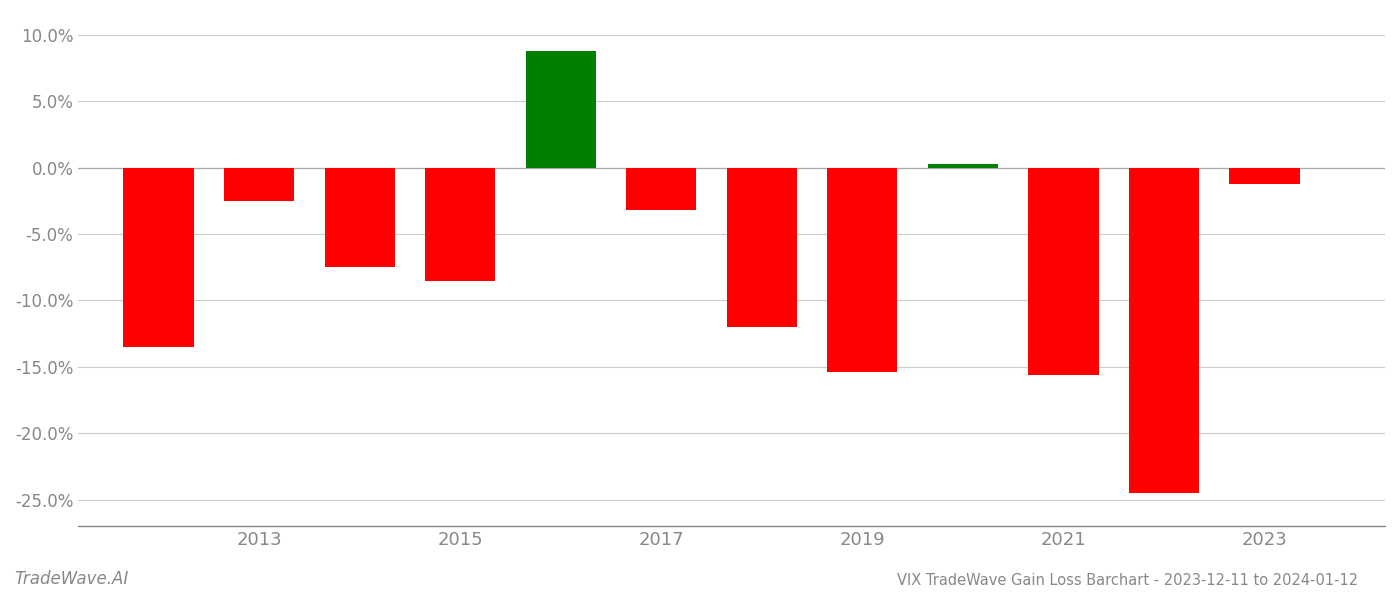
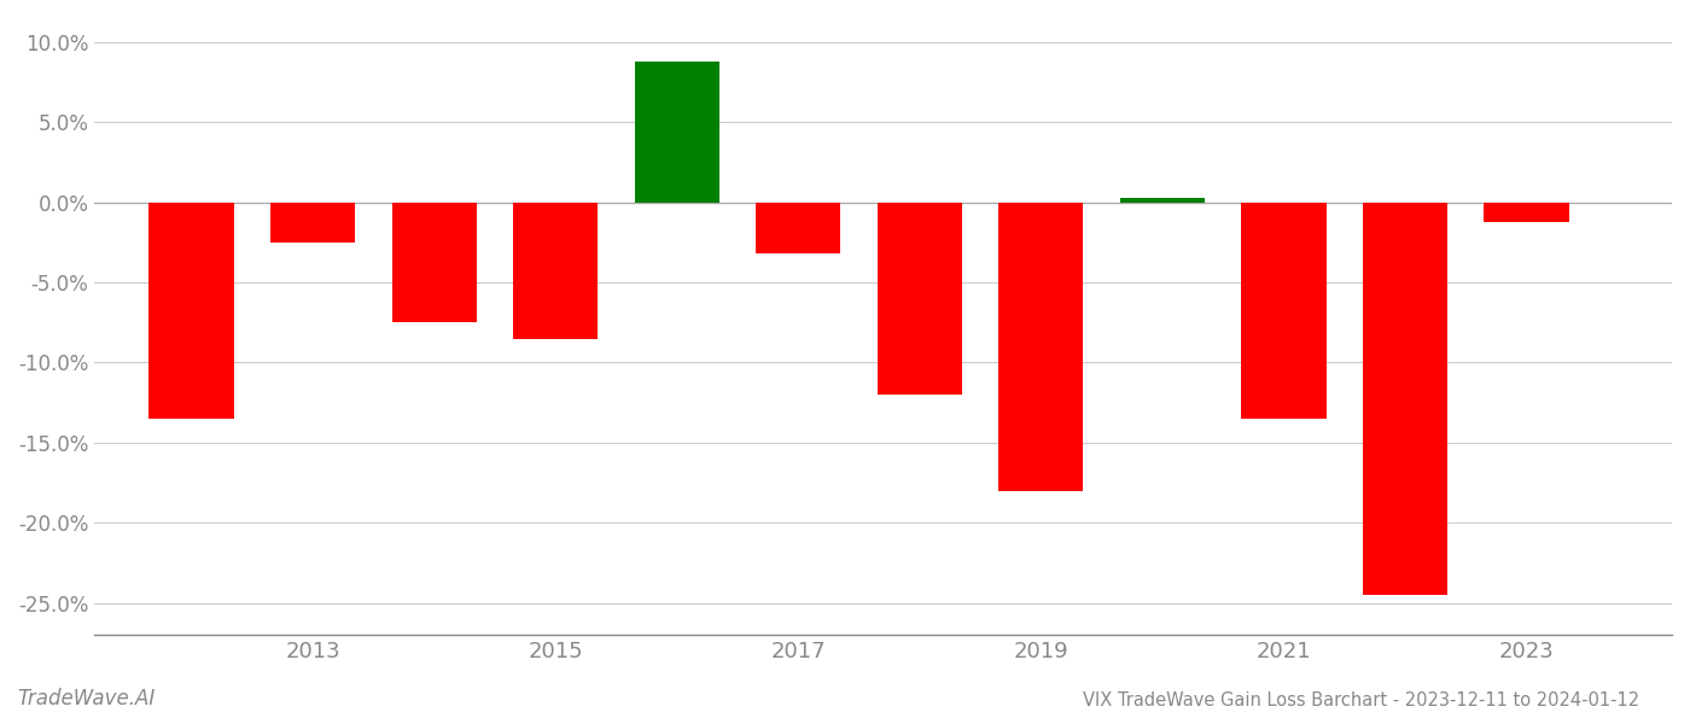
2019: -15.4% -> -18.0%
2021: -15.6% -> -13.5%
